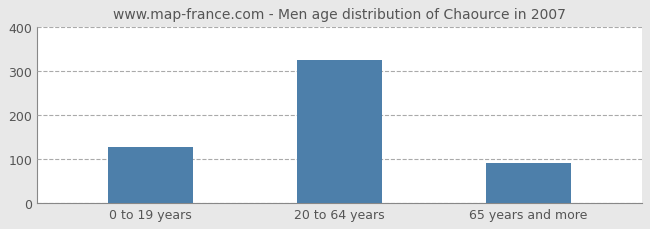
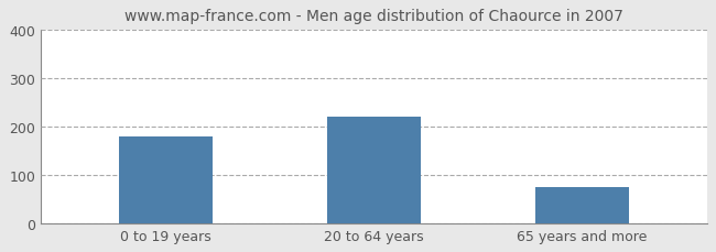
0 to 19 years: 127 -> 180
20 to 64 years: 325 -> 220
65 years and more: 90 -> 75
